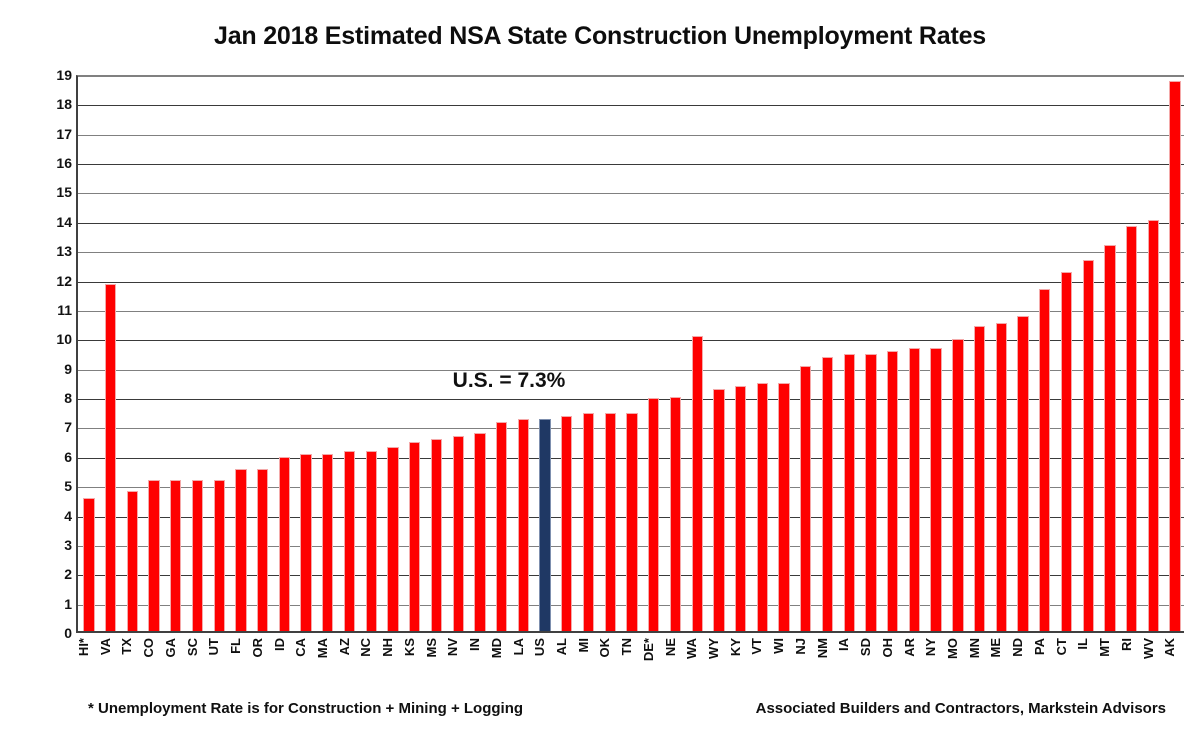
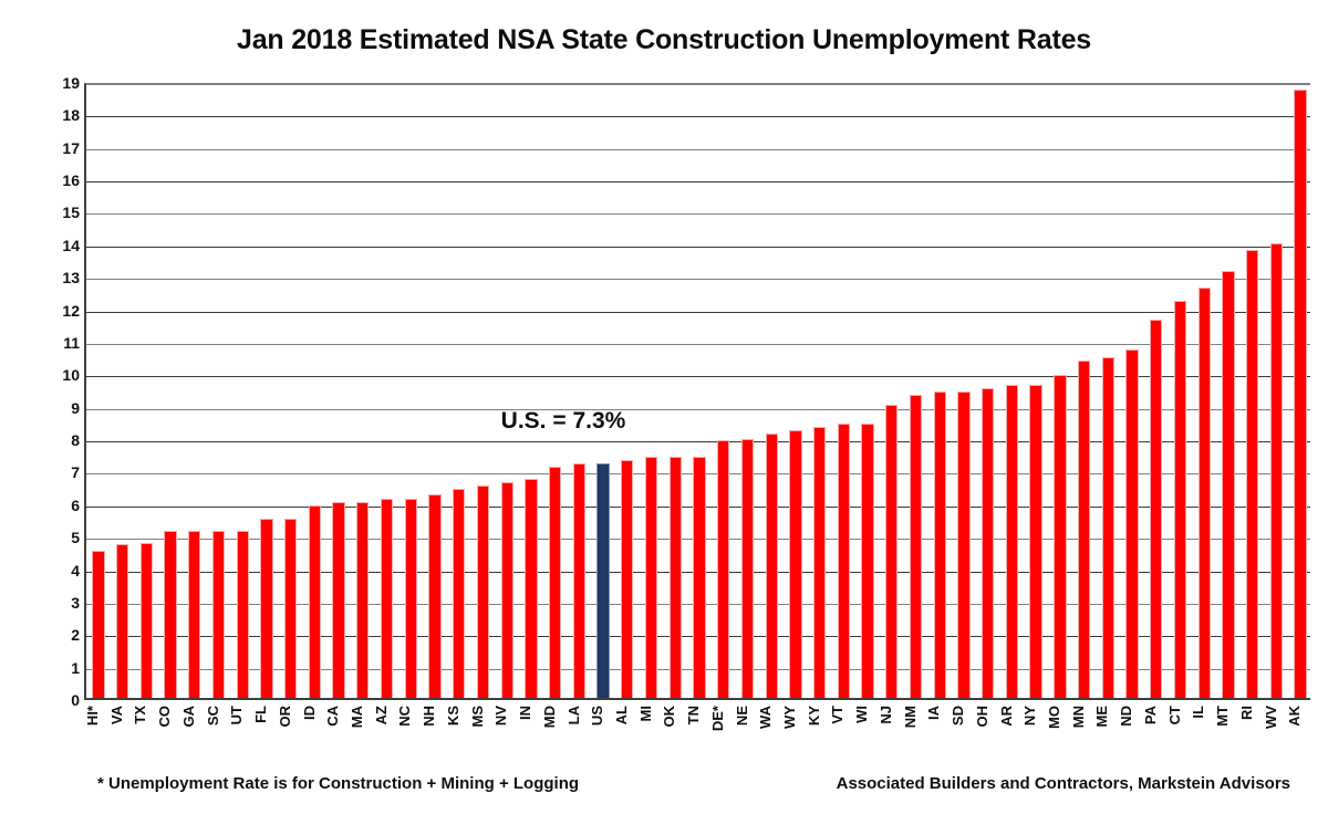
VA: 11.9 -> 4.8
WA: 10.1 -> 8.2
